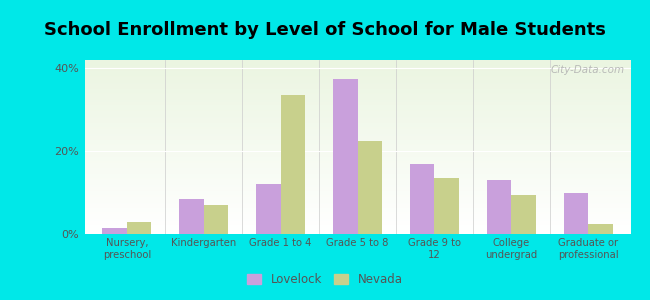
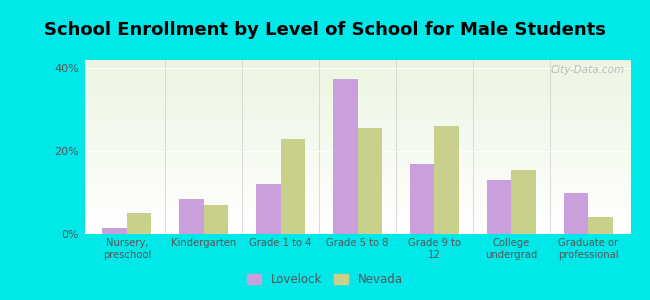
Nevada/Nursery, preschool: 3.0% -> 5.0%
Nevada/Grade 1 to 4: 33.5% -> 23.0%
Nevada/Grade 5 to 8: 22.5% -> 25.5%
Nevada/Grade 9 to 12: 13.5% -> 26.0%
Nevada/College undergrad: 9.5% -> 15.5%
Nevada/Graduate or professional: 2.5% -> 4.0%
